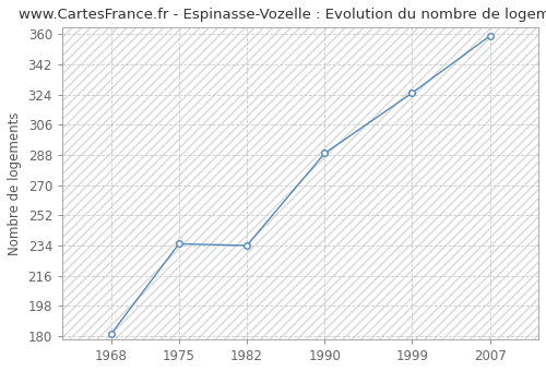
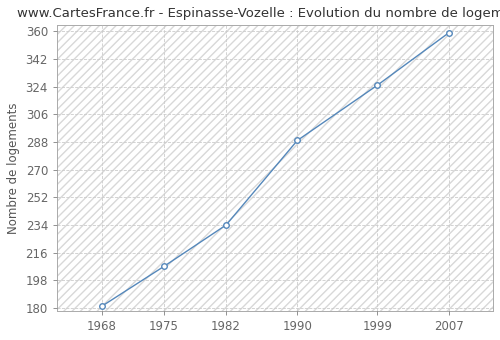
1975: 235 -> 207
